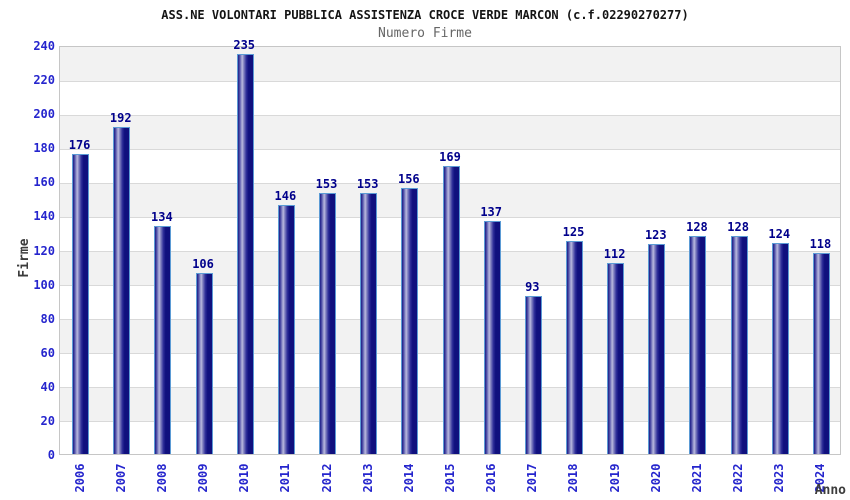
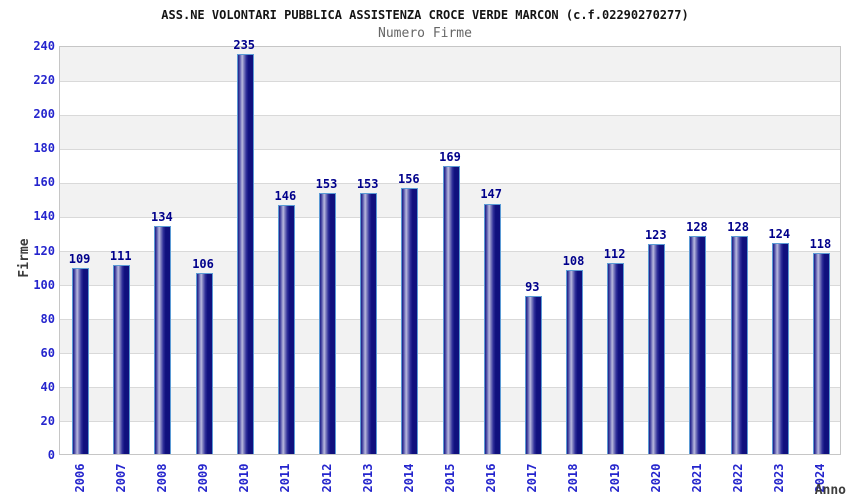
2006: 176 -> 109
2007: 192 -> 111
2016: 137 -> 147
2018: 125 -> 108
